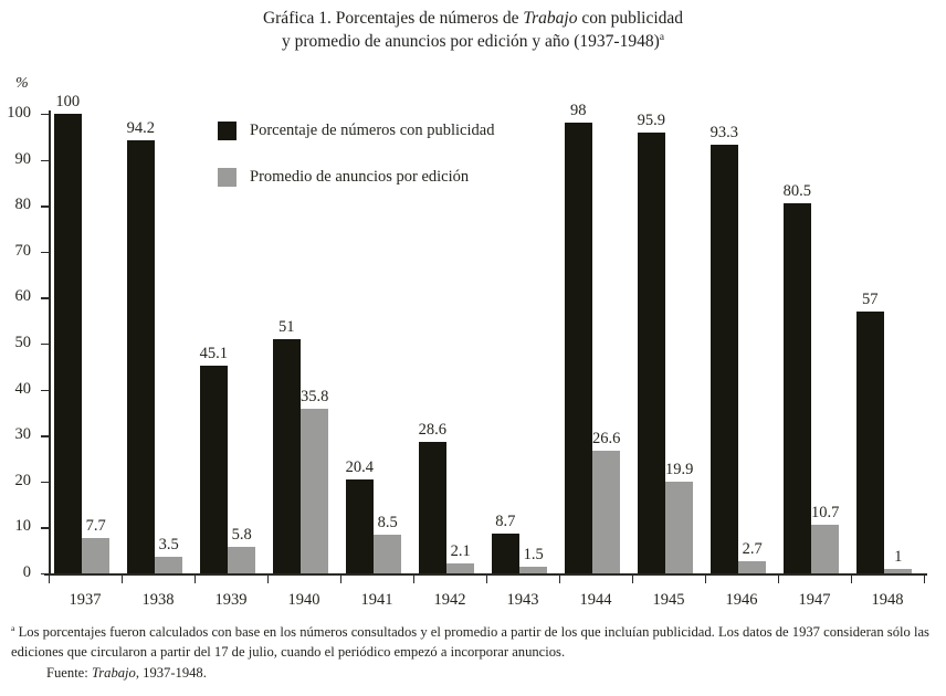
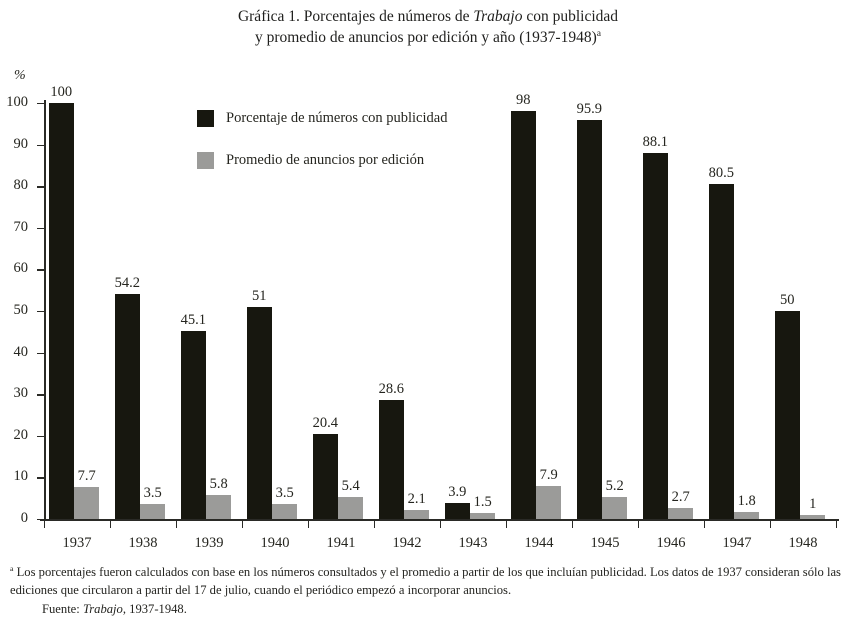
Porcentaje de números con publicidad/1938: 94.2 -> 54.2
Promedio de anuncios por edición/1940: 35.8 -> 3.5
Promedio de anuncios por edición/1941: 8.5 -> 5.4
Porcentaje de números con publicidad/1943: 8.7 -> 3.9
Promedio de anuncios por edición/1944: 26.6 -> 7.9
Promedio de anuncios por edición/1945: 19.9 -> 5.2
Porcentaje de números con publicidad/1946: 93.3 -> 88.1
Promedio de anuncios por edición/1947: 10.7 -> 1.8
Porcentaje de números con publicidad/1948: 57 -> 50
